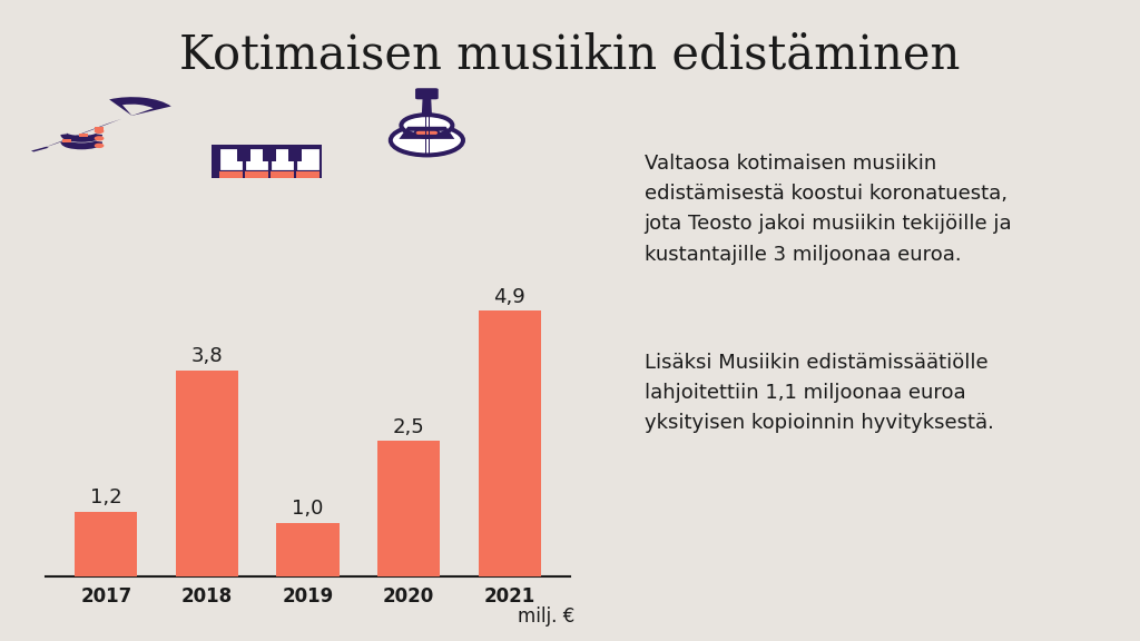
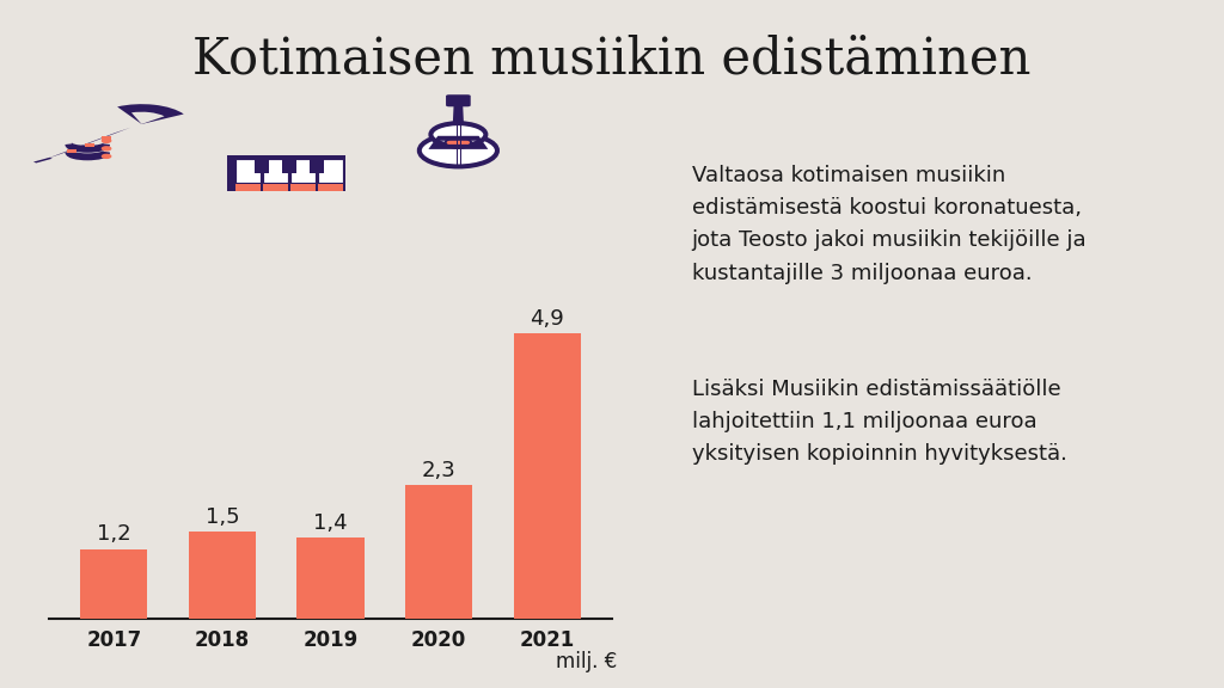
2018: 3,8 -> 1,5
2019: 1,0 -> 1,4
2020: 2,5 -> 2,3
